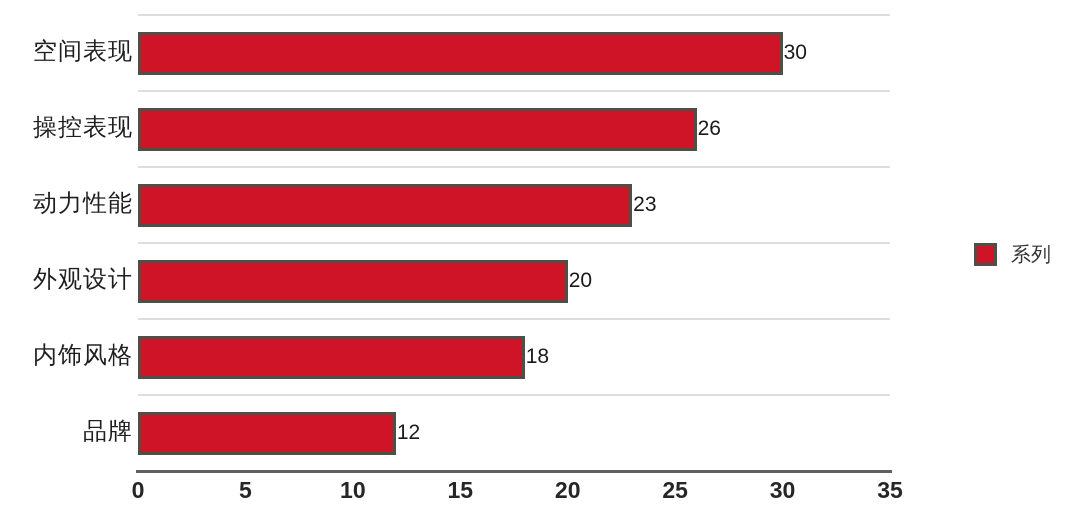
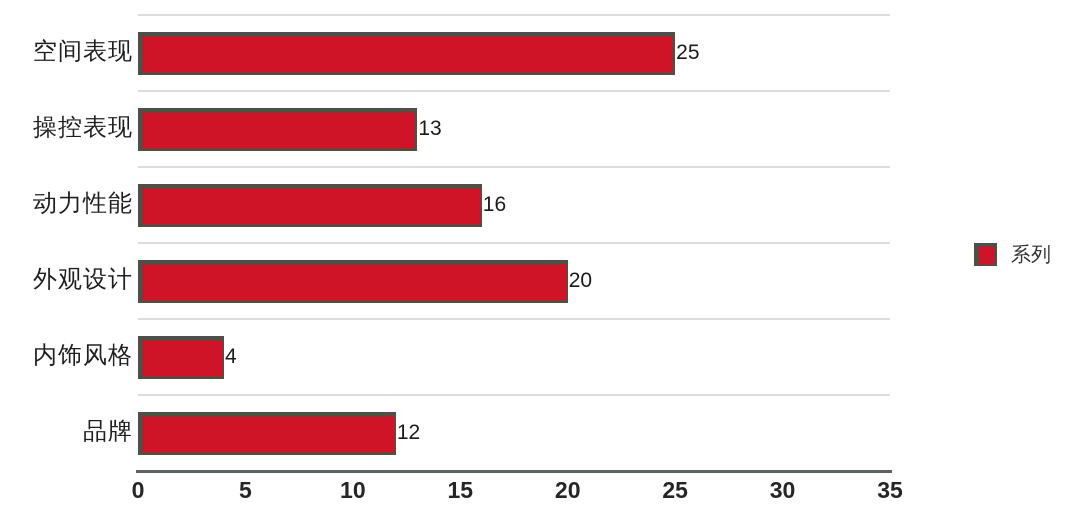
空间表现: 30 -> 25
操控表现: 26 -> 13
动力性能: 23 -> 16
内饰风格: 18 -> 4
